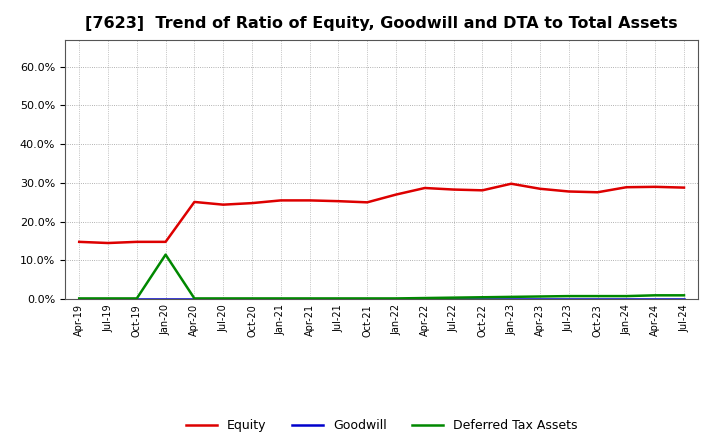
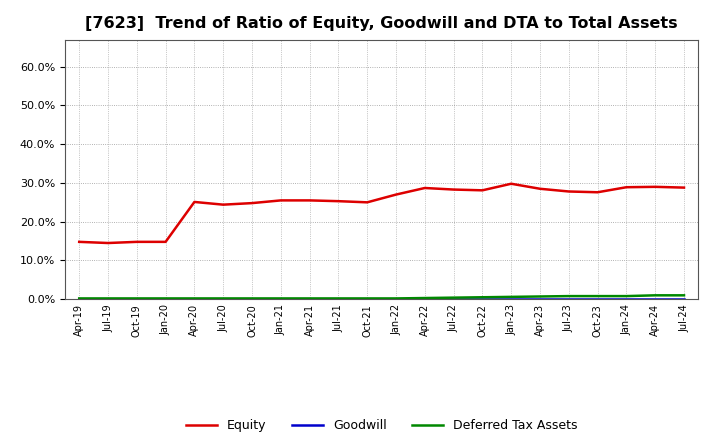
Deferred Tax Assets/Jan-20: 11.5% -> 0.2%
